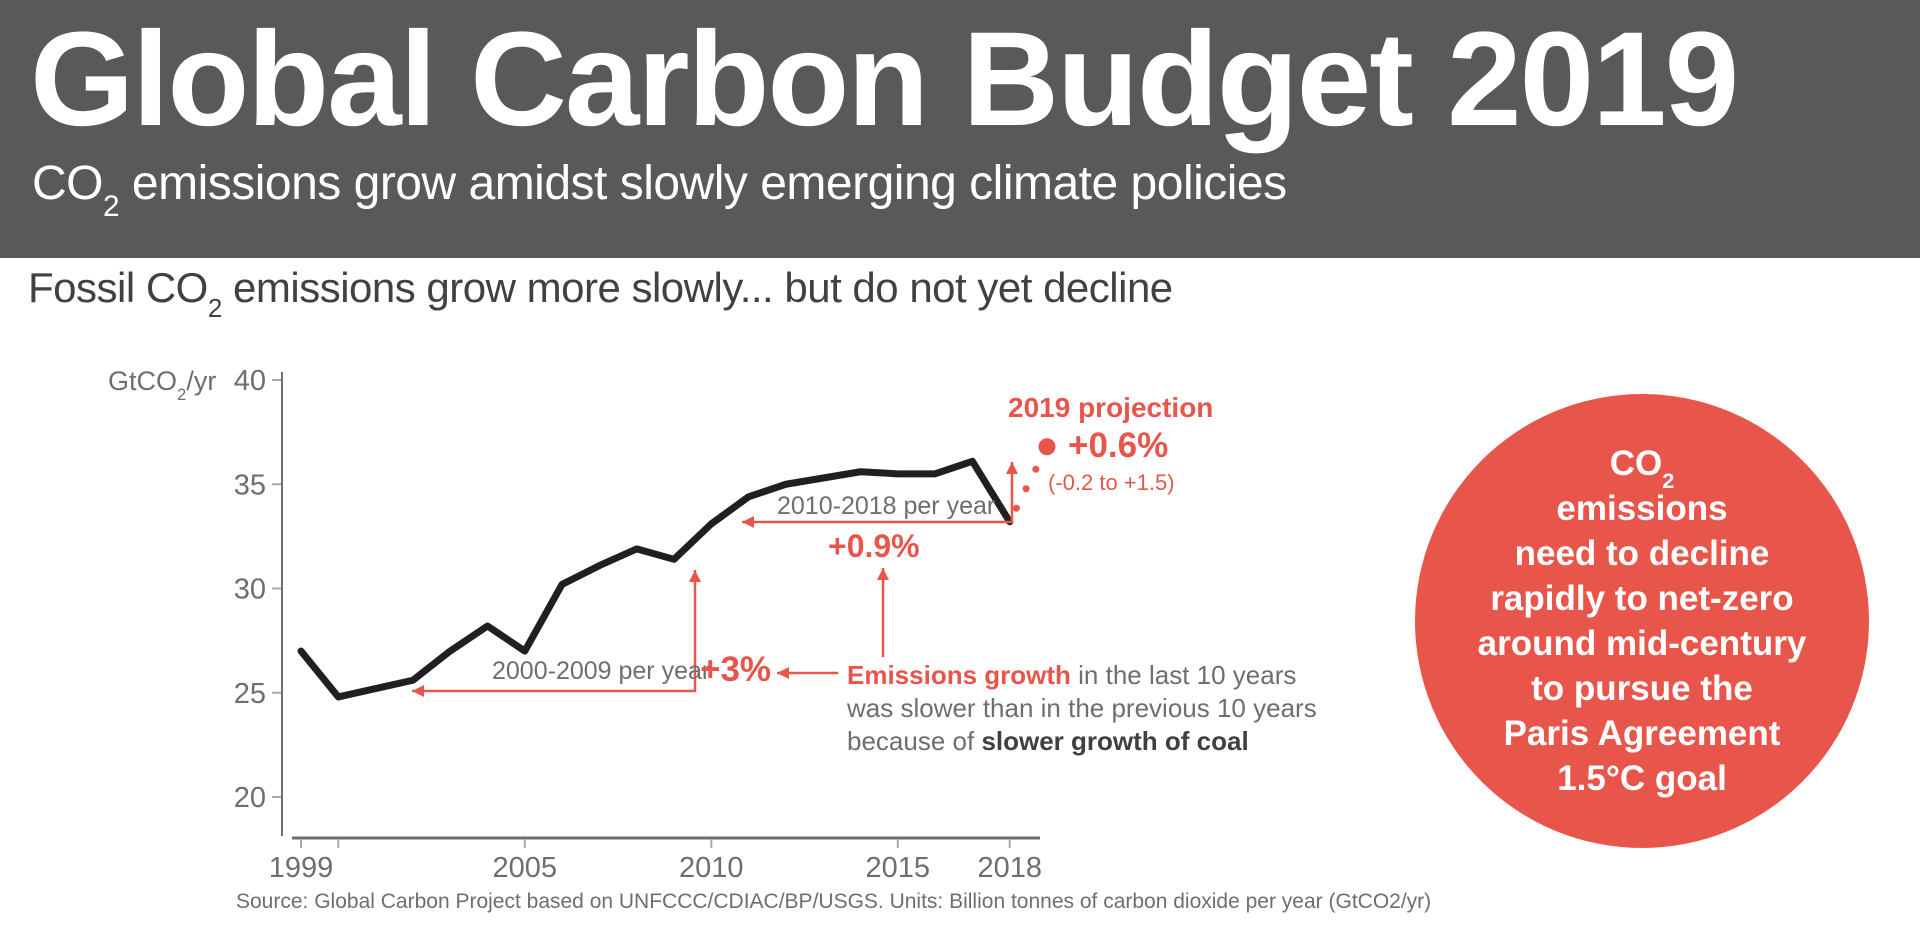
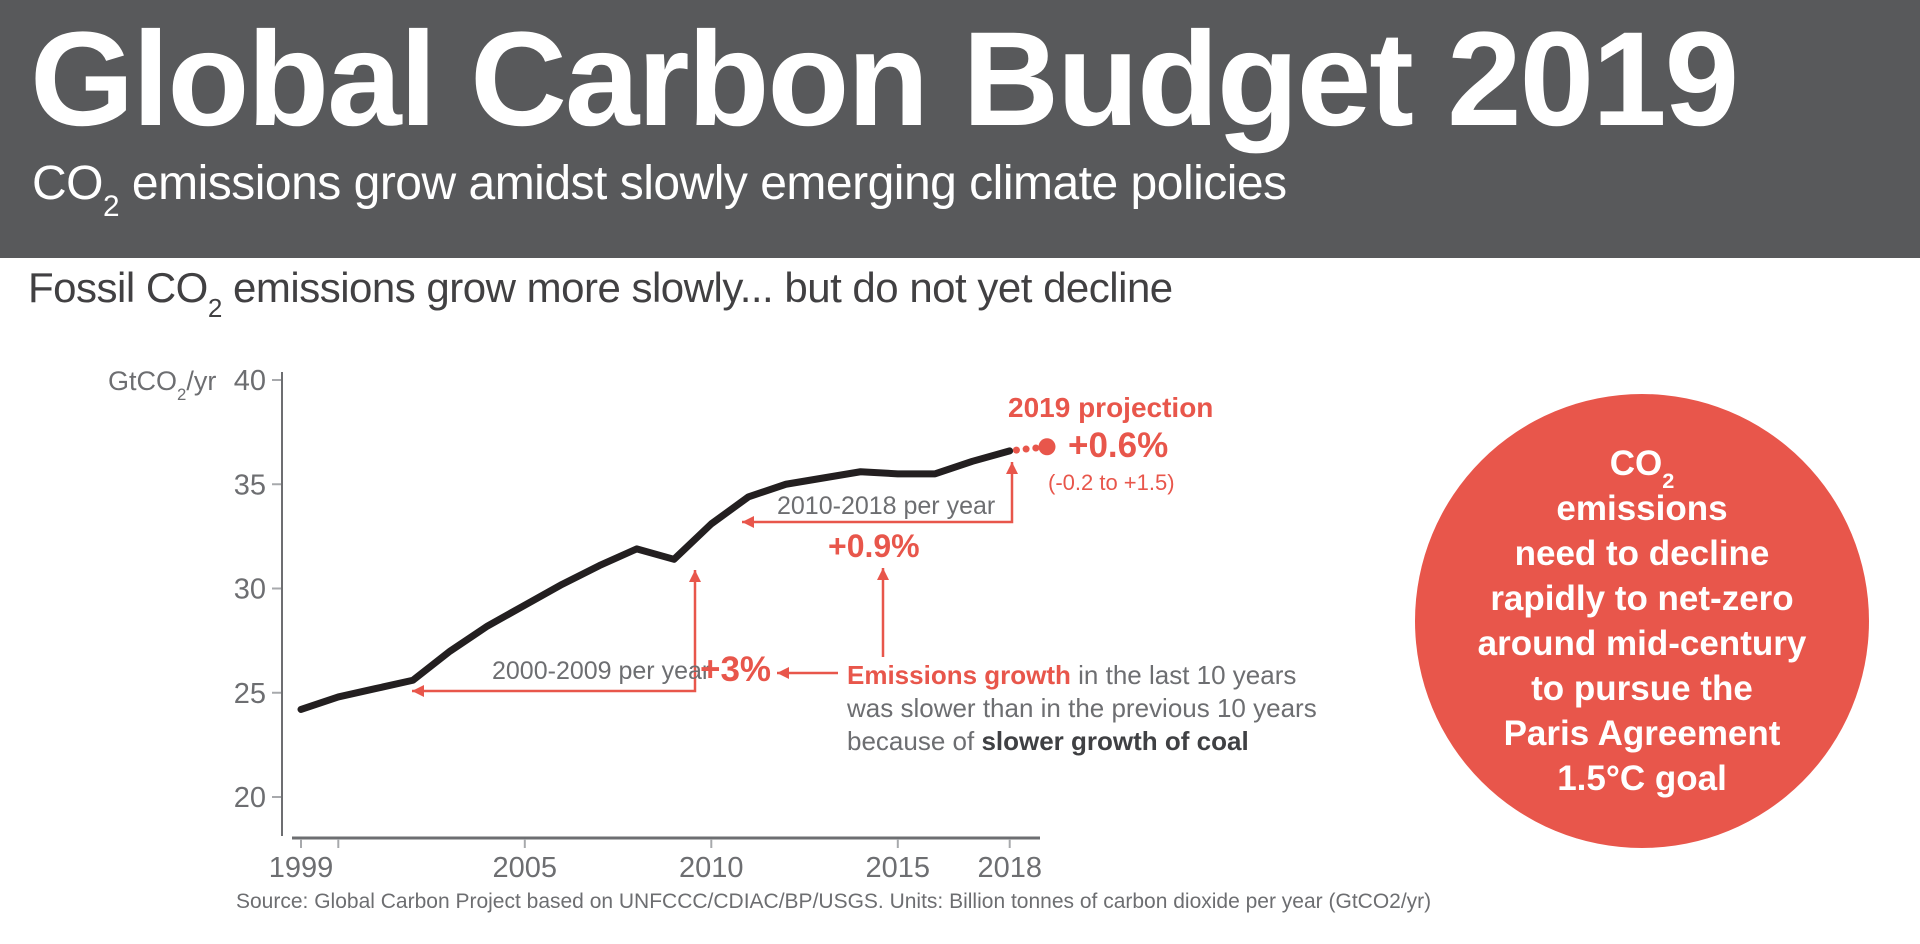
1999: 27.0 -> 24.2
2005: 27.0 -> 29.2
2018: 33.2 -> 36.6
